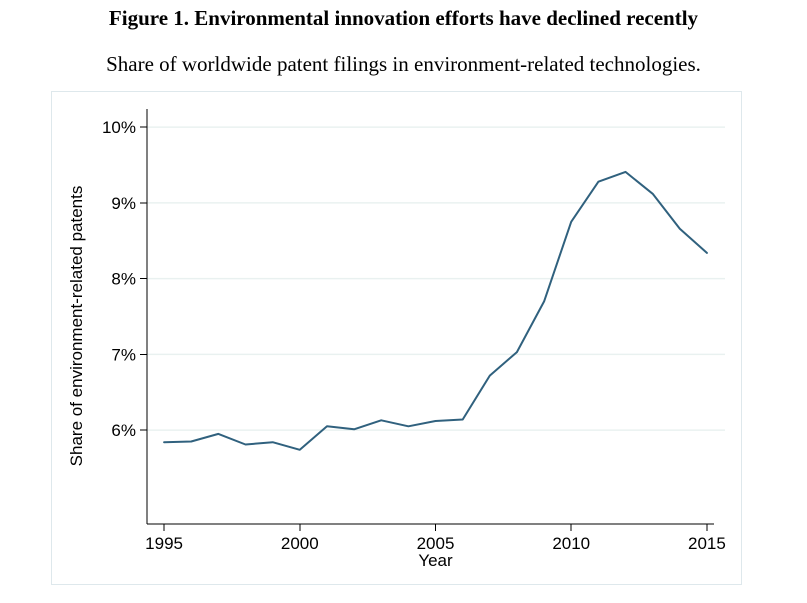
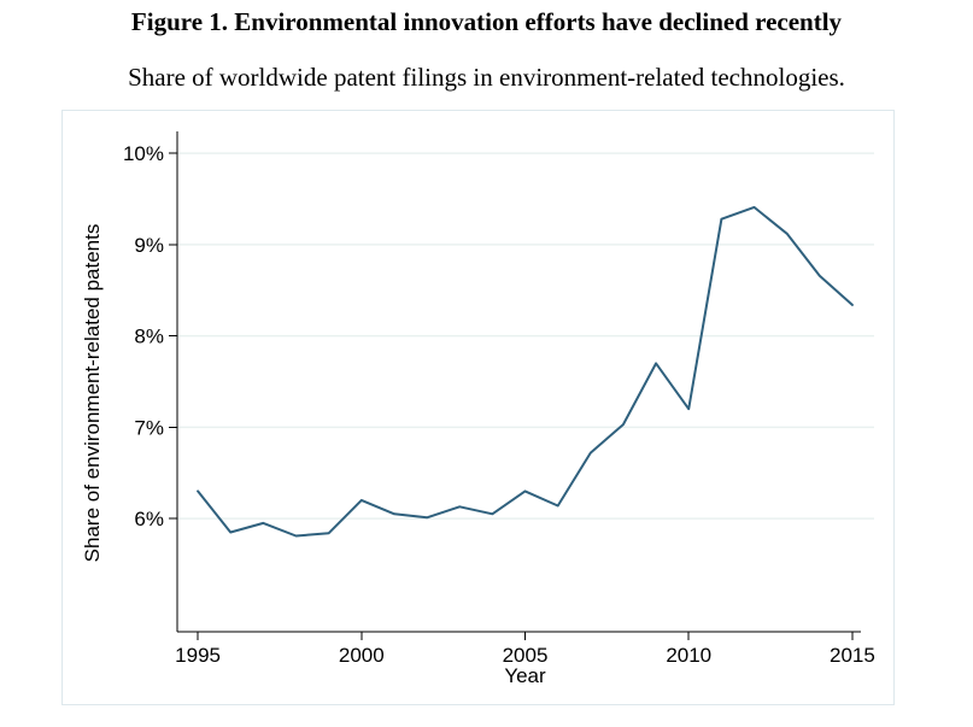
1995: 5.8% -> 6.3%
2000: 5.7% -> 6.2%
2005: 6.1% -> 6.3%
2010: 8.8% -> 7.2%
